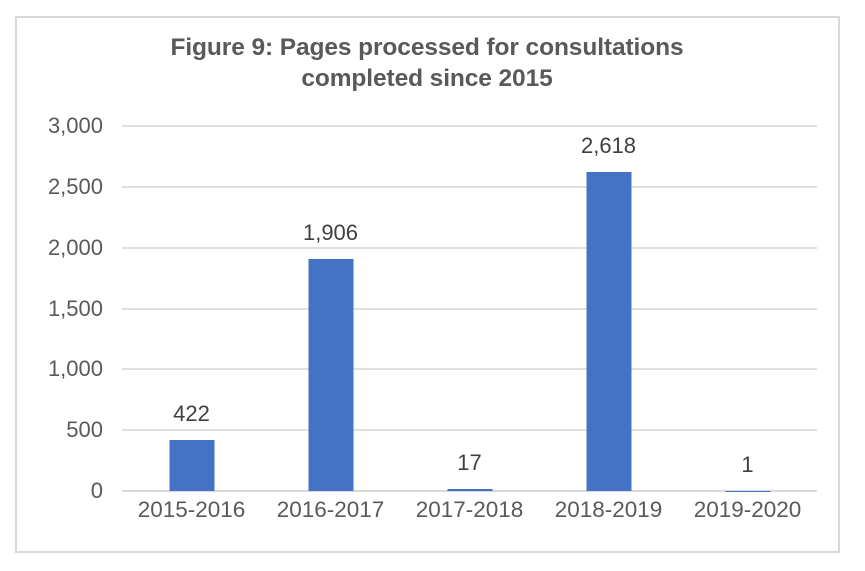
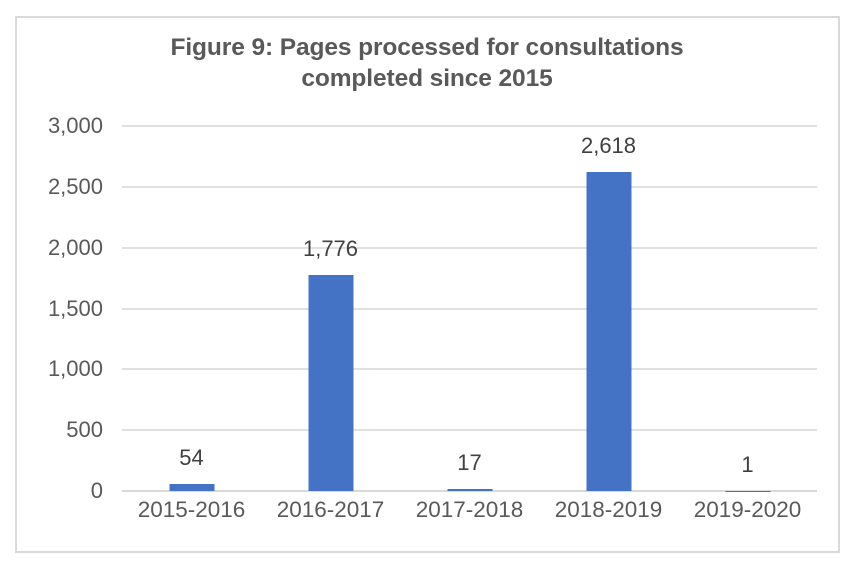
2015-2016: 422 -> 54
2016-2017: 1,906 -> 1,776
